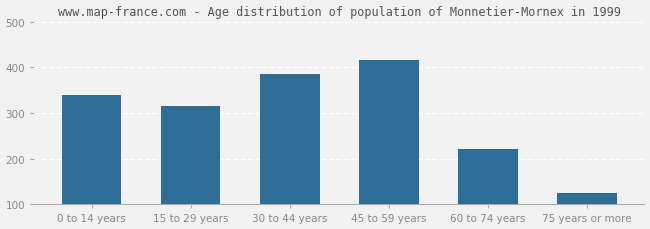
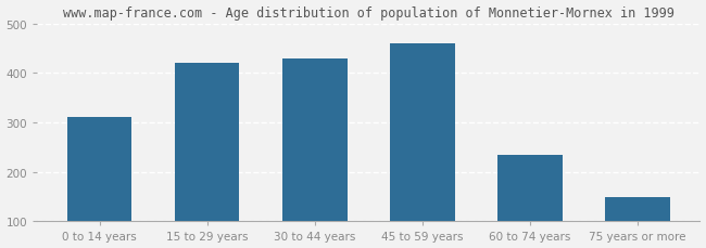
0 to 14 years: 340 -> 310
15 to 29 years: 315 -> 420
30 to 44 years: 385 -> 430
45 to 59 years: 415 -> 460
60 to 74 years: 222 -> 235
75 years or more: 126 -> 150
